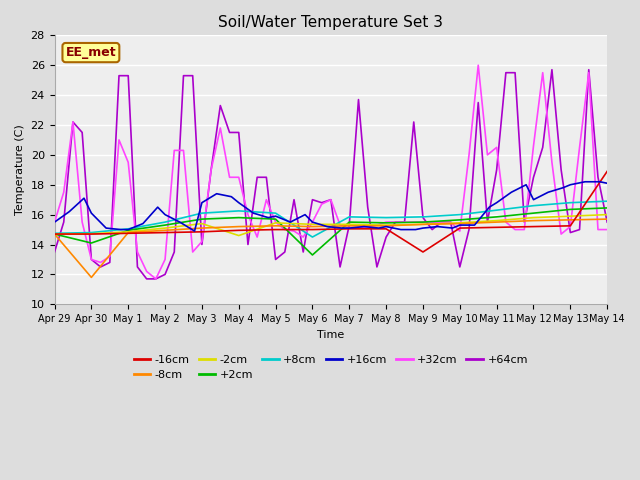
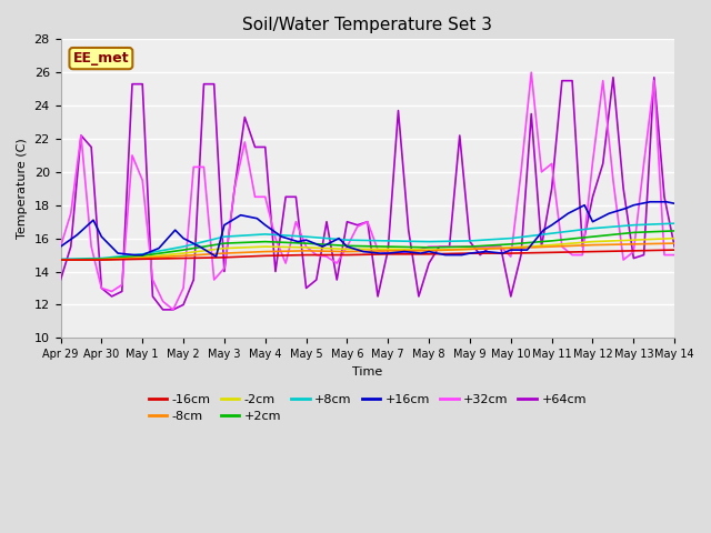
-8cm/Apr 30: 11.8 -> 14.7
+2cm/Apr 30: 14.1 -> 14.8
-2cm/May 4: 14.6 -> 15.5
+2cm/May 6: 13.3 -> 15.6
+8cm/May 6: 14.5 -> 15.9
-16cm/May 9: 13.5 -> 15.1
-16cm/May 14: 18.9 -> 15.3
